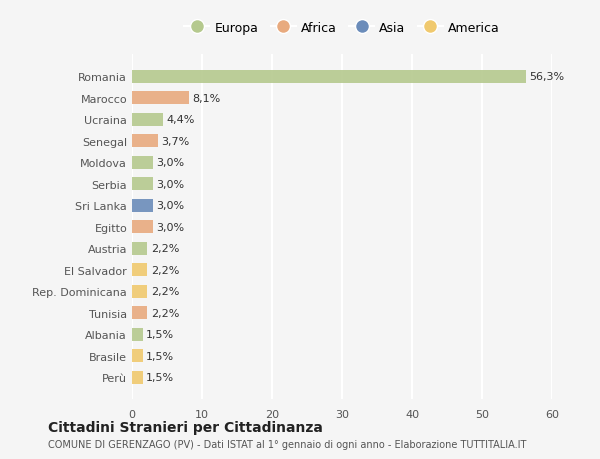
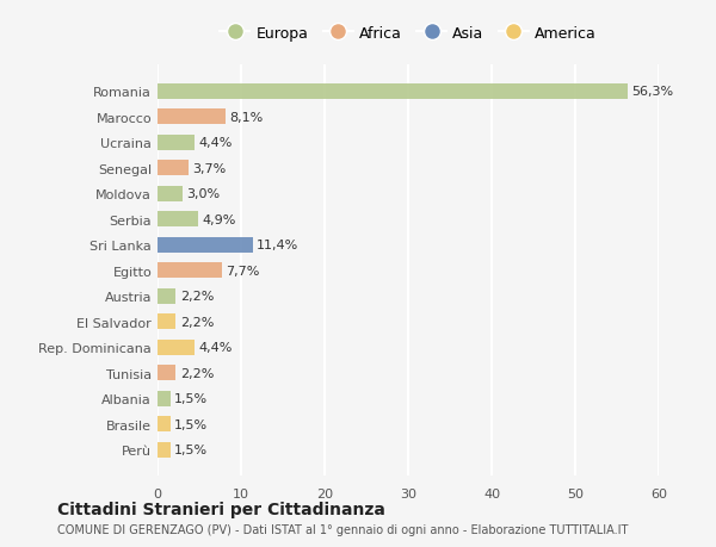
Serbia: 3,0% -> 4,9%
Sri Lanka: 3,0% -> 11,4%
Egitto: 3,0% -> 7,7%
Rep. Dominicana: 2,2% -> 4,4%
